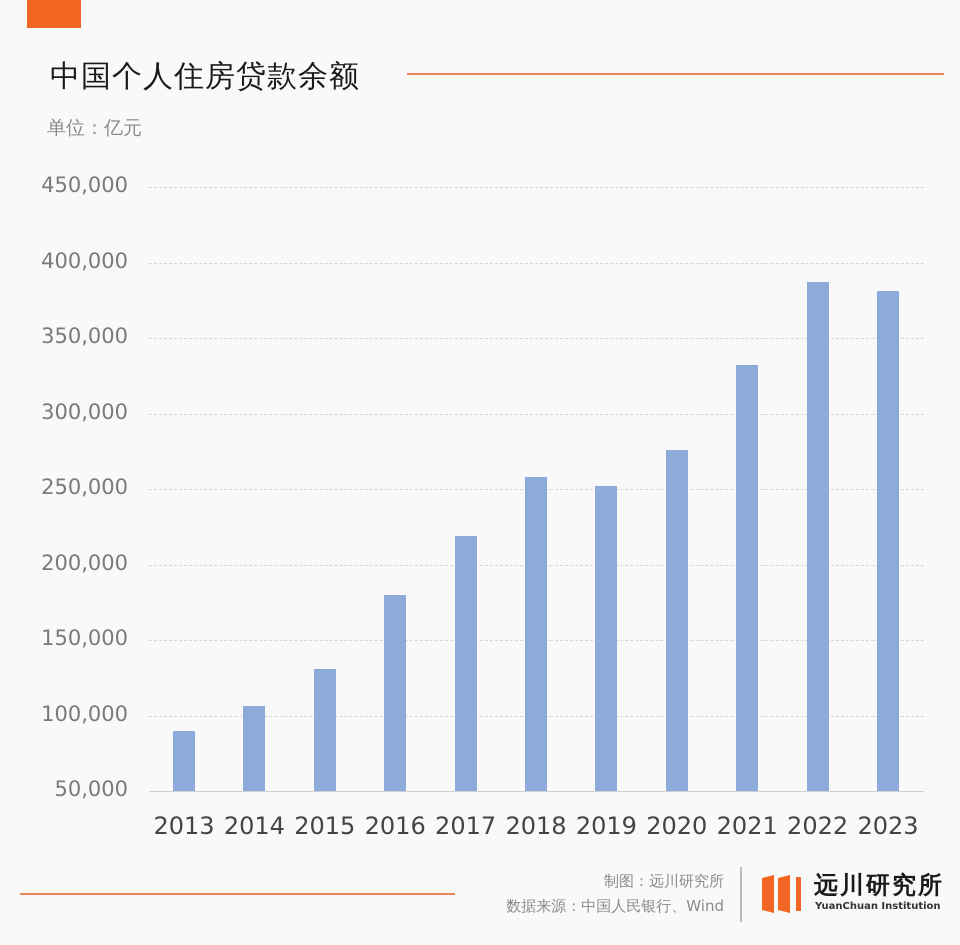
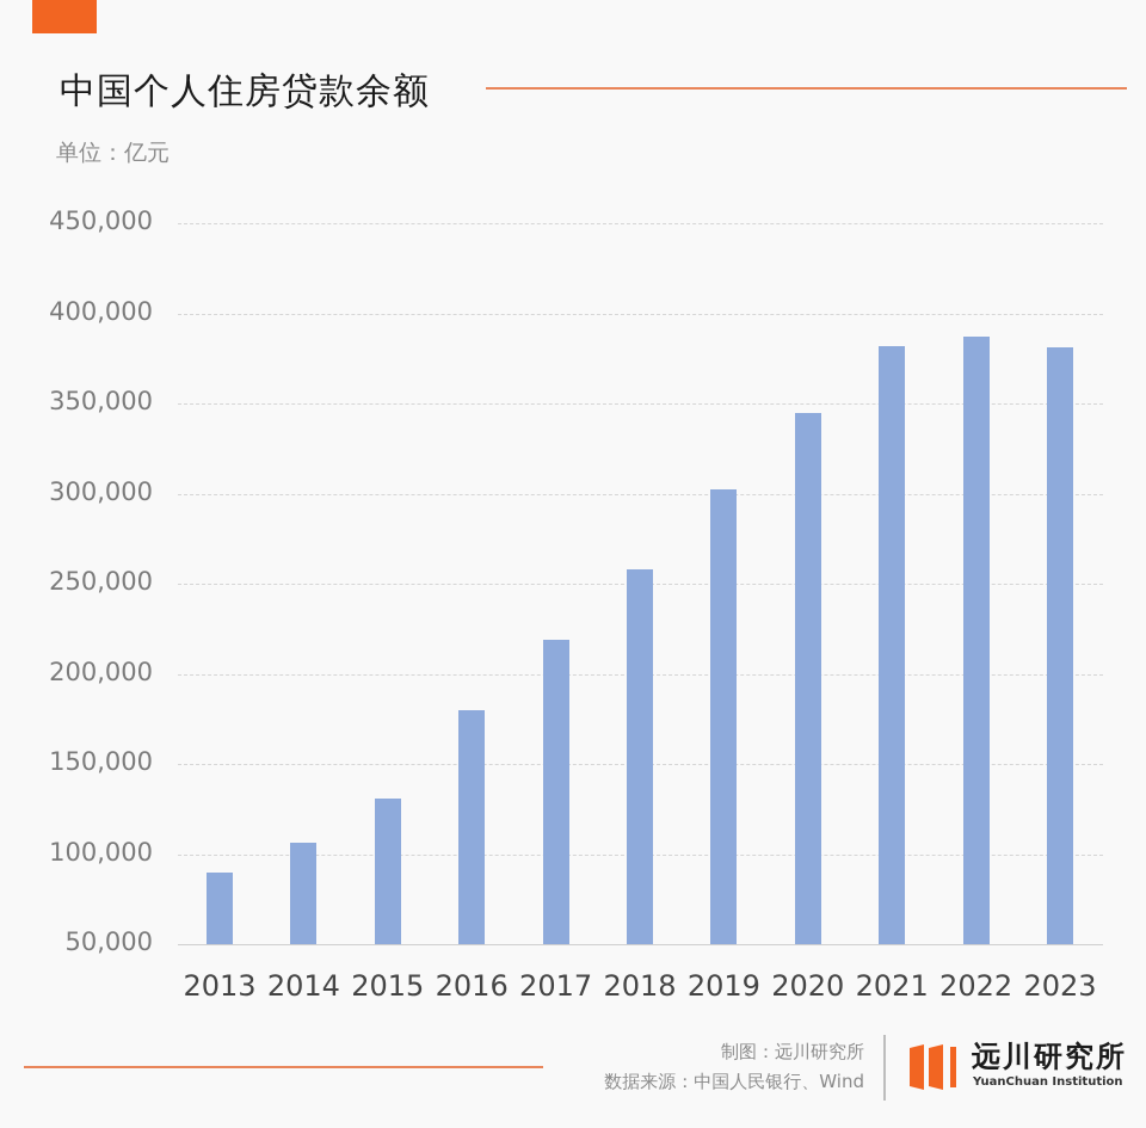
2019: 252000 -> 302000
2020: 276000 -> 345000
2021: 332000 -> 382000
